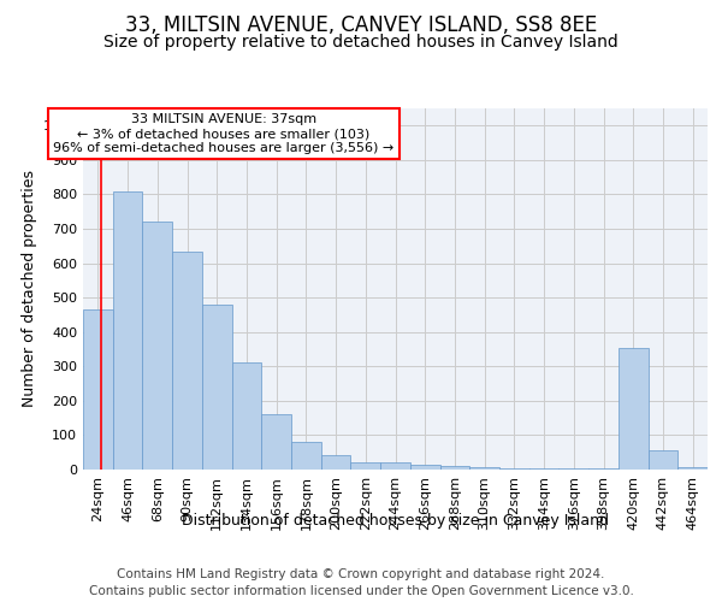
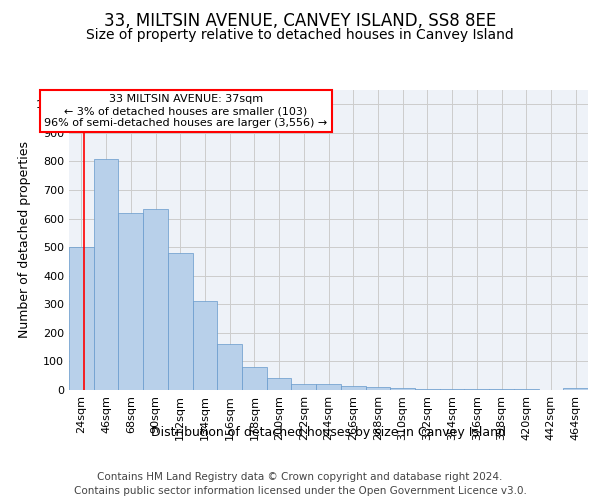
24sqm: 465 -> 500
68sqm: 720 -> 620
420sqm: 355 -> 2
442sqm: 55 -> 1
